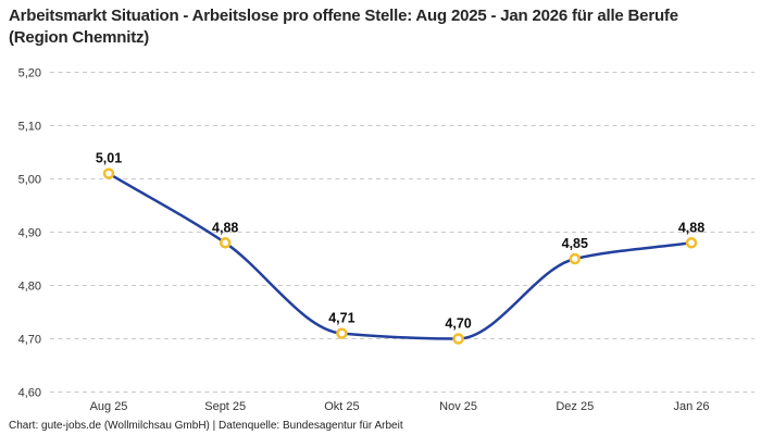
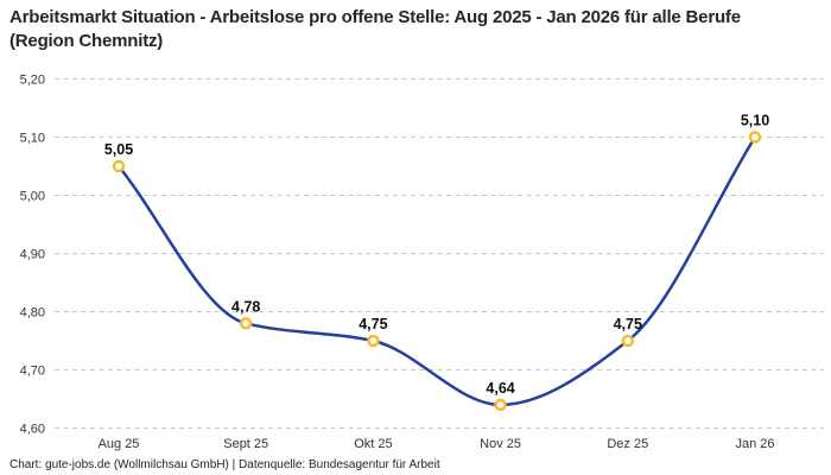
Aug 25: 5,01 -> 5,05
Sept 25: 4,88 -> 4,78
Okt 25: 4,71 -> 4,75
Nov 25: 4,70 -> 4,64
Dez 25: 4,85 -> 4,75
Jan 26: 4,88 -> 5,10
